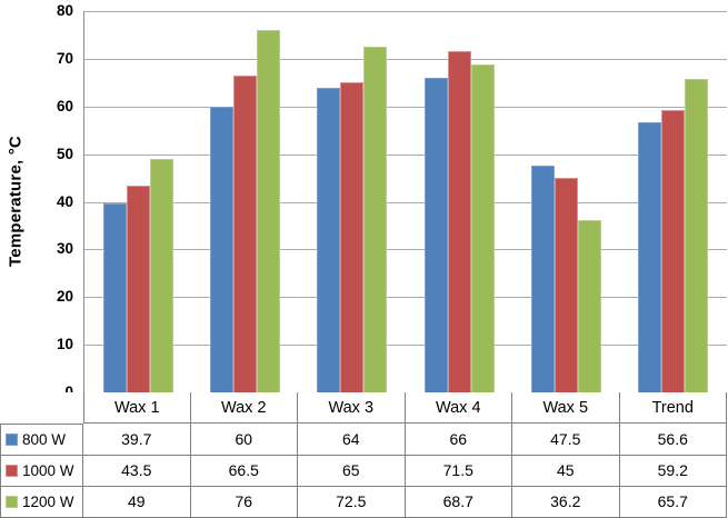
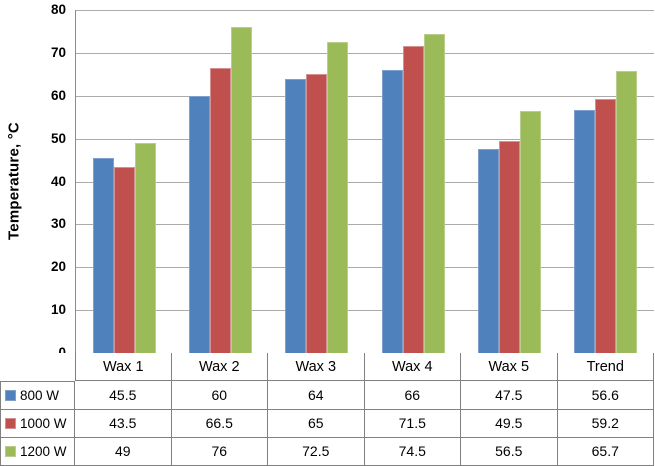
800 W/Wax 1: 39.7 -> 45.5
1200 W/Wax 4: 68.7 -> 74.5
1000 W/Wax 5: 45 -> 49.5
1200 W/Wax 5: 36.2 -> 56.5
